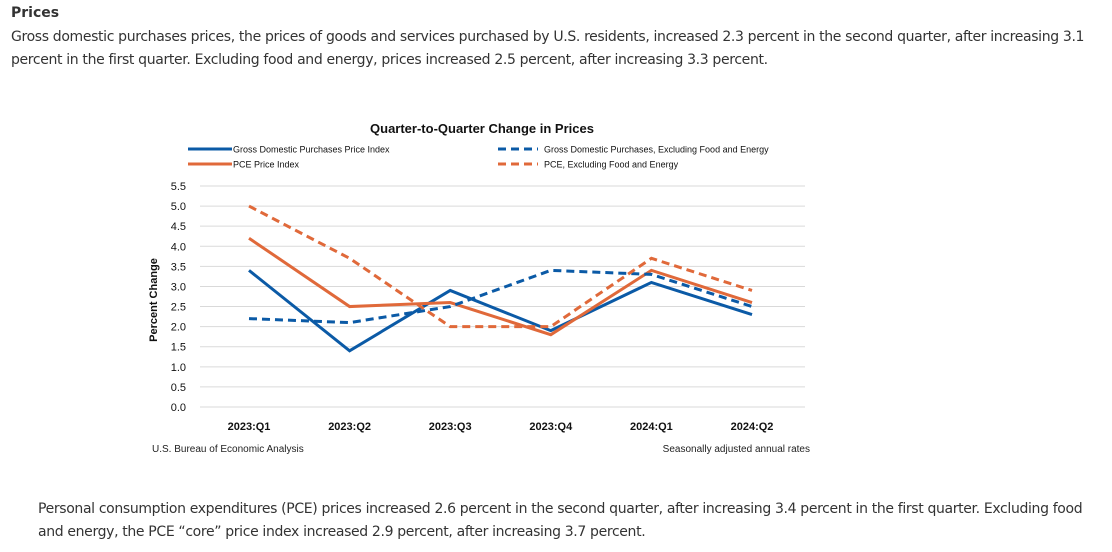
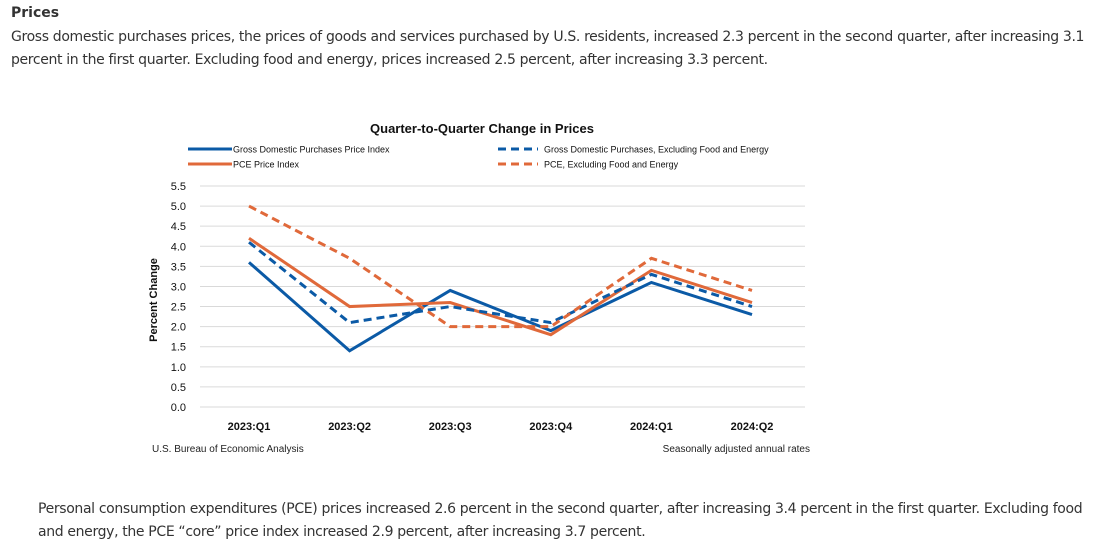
Gross Domestic Purchases Price Index/2023:Q1: 3.4 -> 3.6
Gross Domestic Purchases, Excluding Food and Energy/2023:Q1: 2.2 -> 4.1
Gross Domestic Purchases, Excluding Food and Energy/2023:Q4: 3.4 -> 2.1
